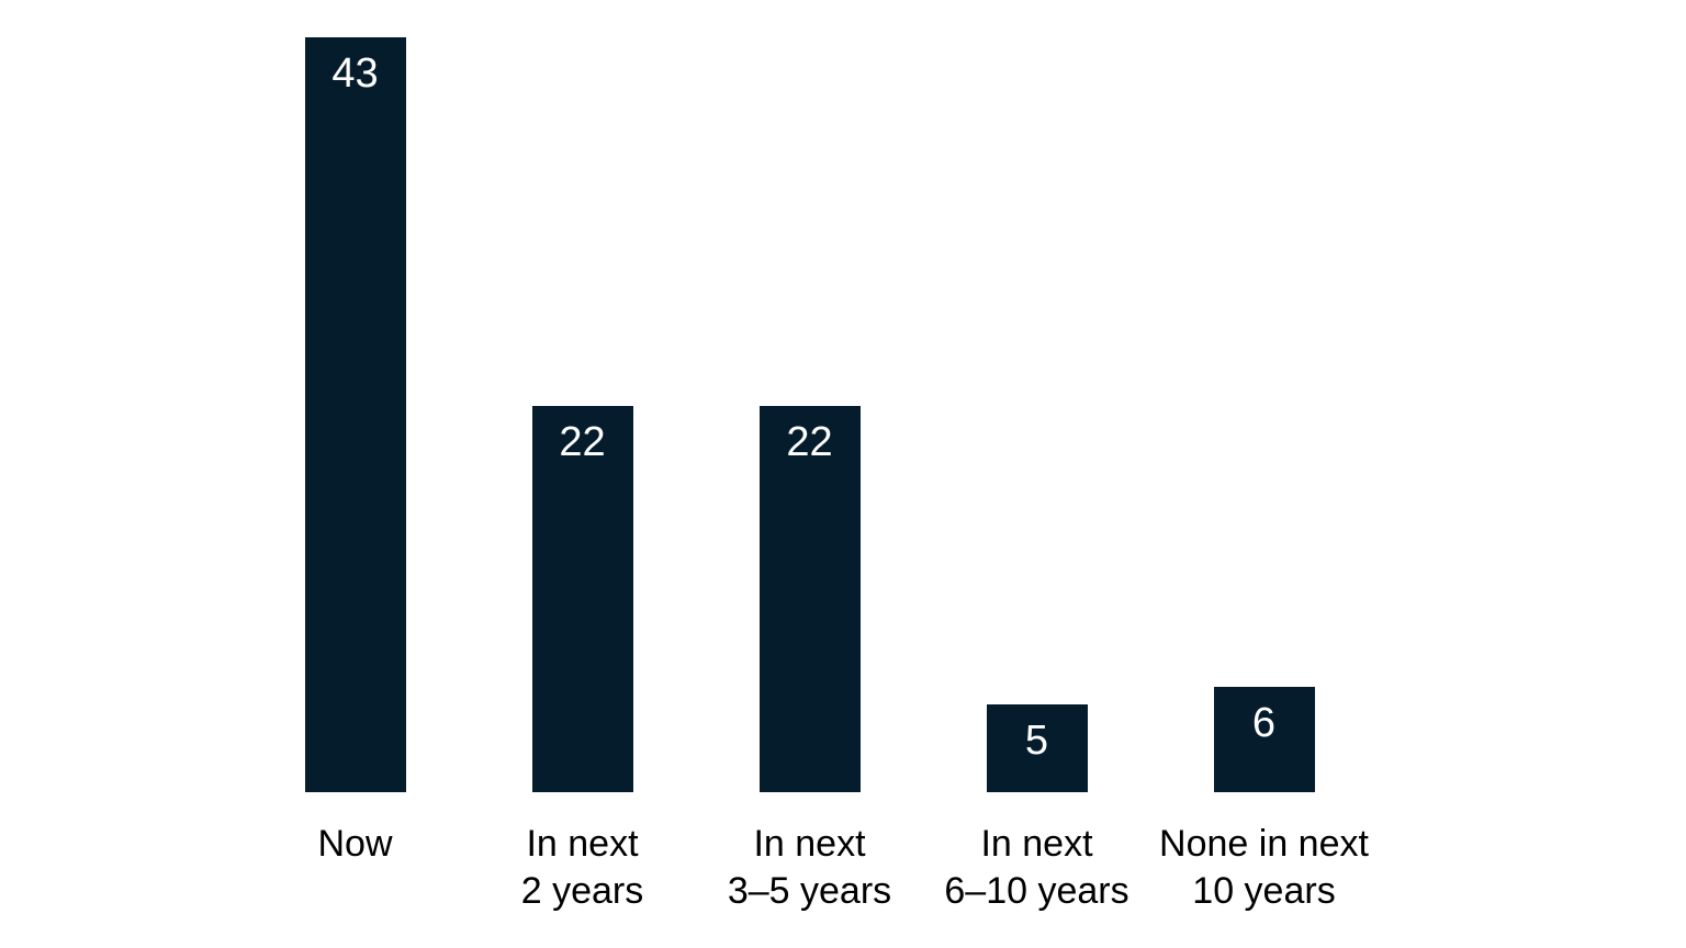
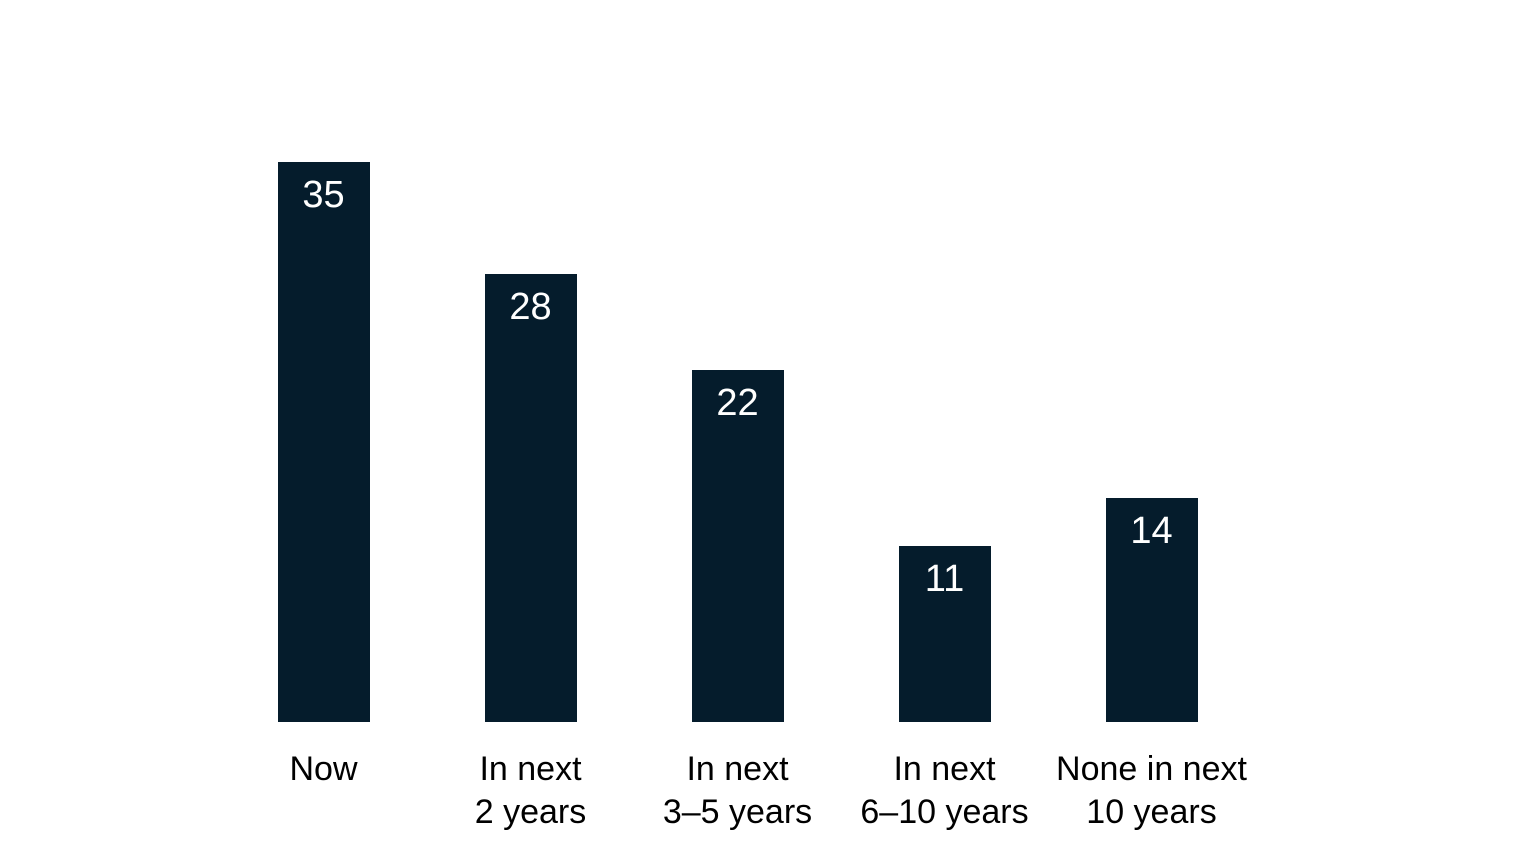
Now: 43 -> 35
In next 2 years: 22 -> 28
In next 6–10 years: 5 -> 11
None in next 10 years: 6 -> 14
